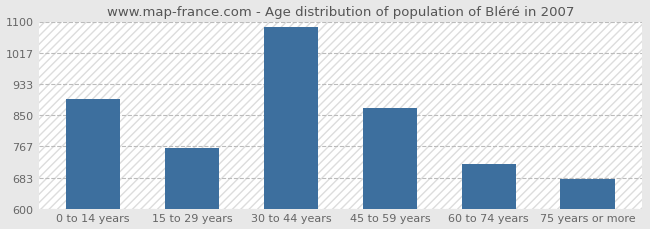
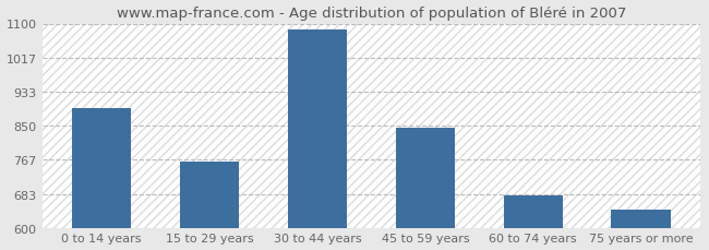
45 to 59 years: 869 -> 845
60 to 74 years: 718 -> 680
75 years or more: 678 -> 645
